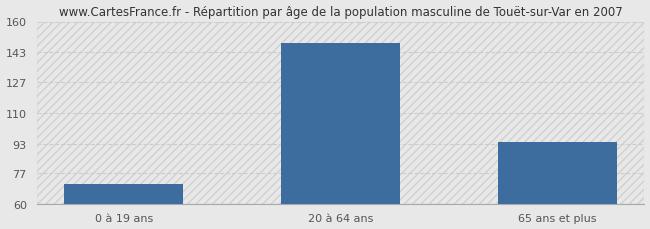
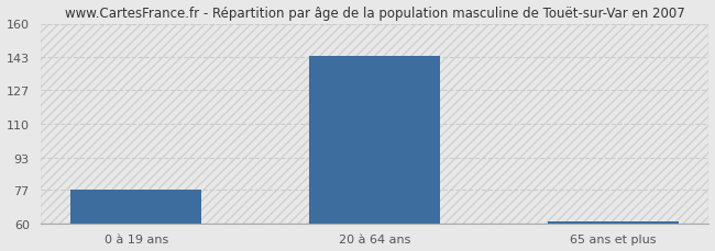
0 à 19 ans: 71 -> 77
20 à 64 ans: 148 -> 144
65 ans et plus: 94 -> 61
